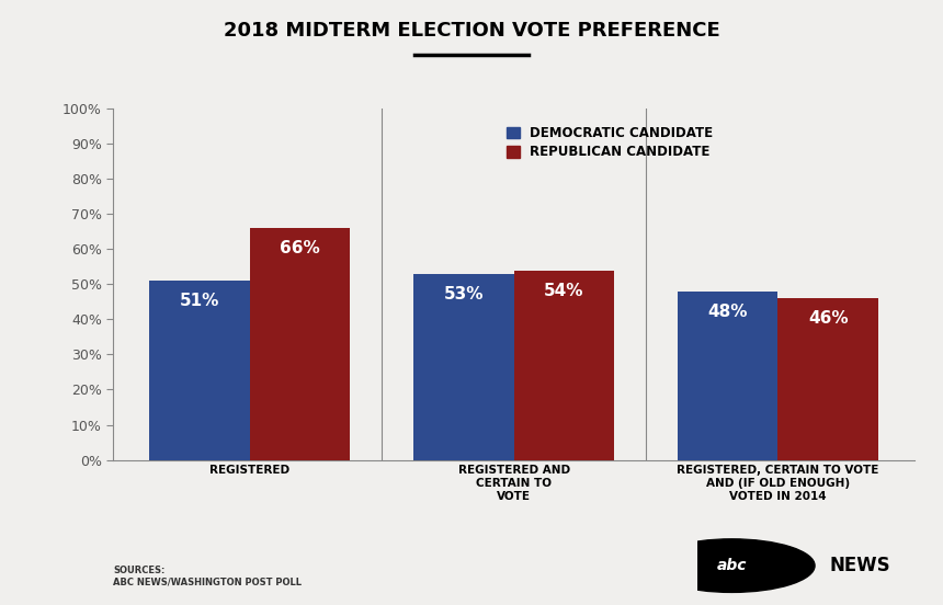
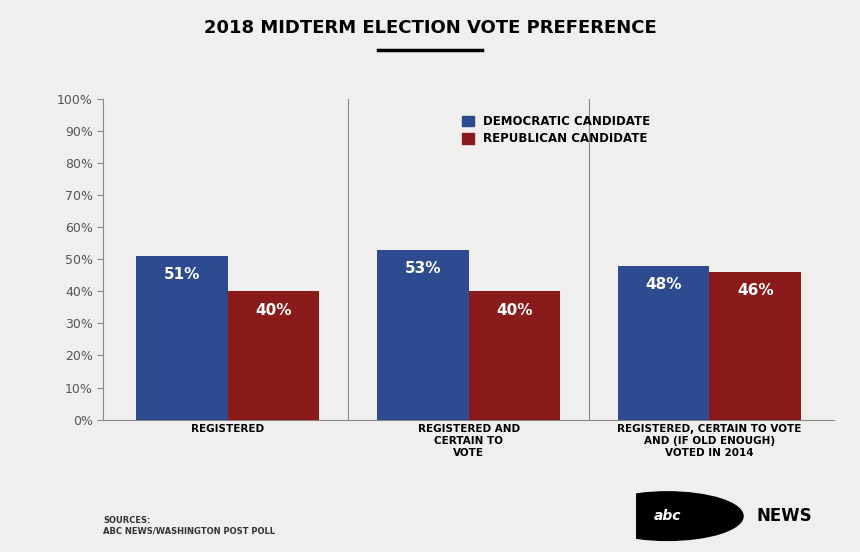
REPUBLICAN CANDIDATE/REGISTERED: 66% -> 40%
REPUBLICAN CANDIDATE/REGISTERED AND CERTAIN TO VOTE: 54% -> 40%
